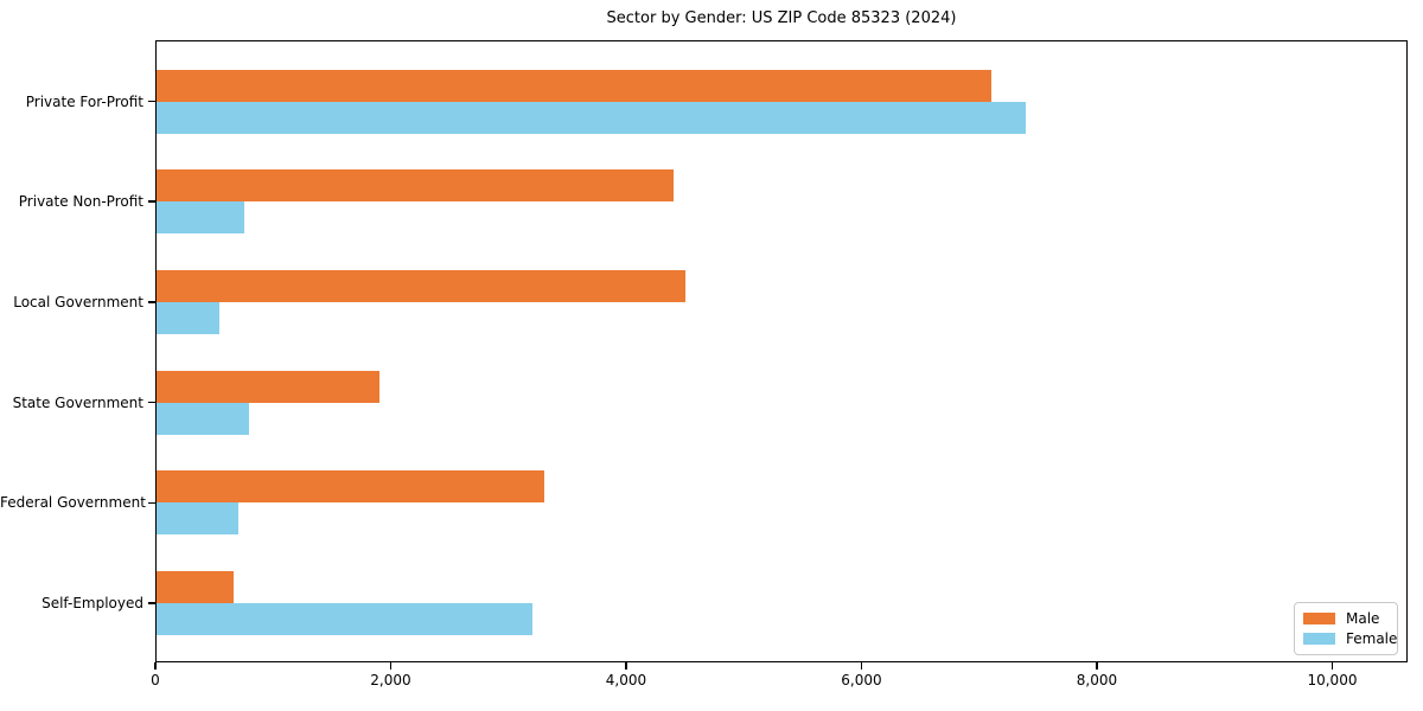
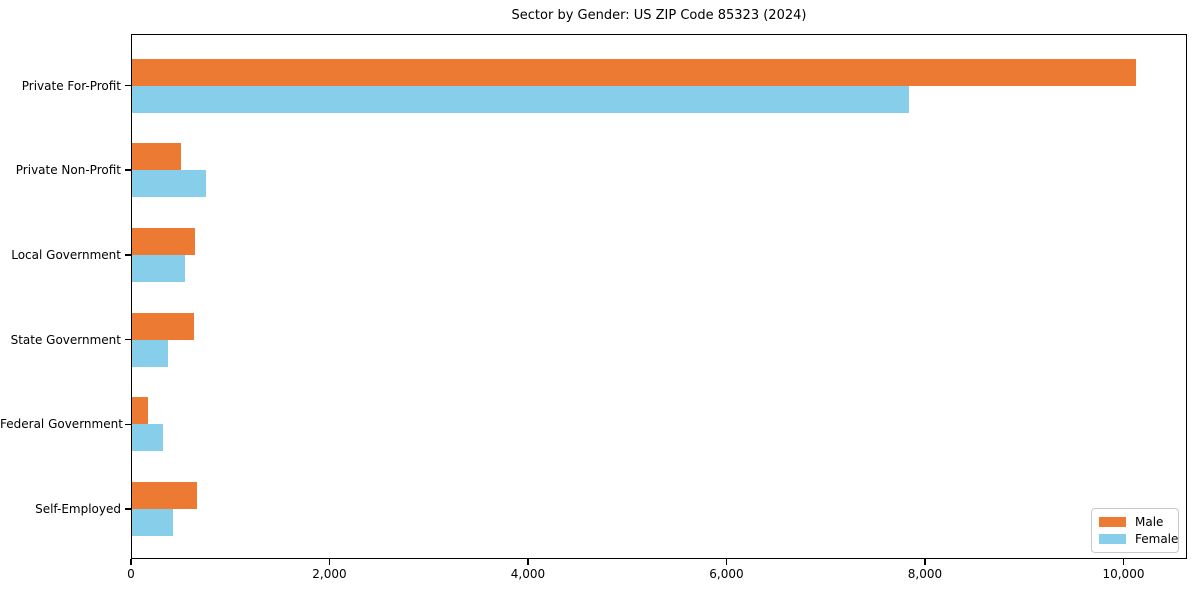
Male/Private For-Profit: 7100 -> 10100
Female/Private For-Profit: 7400 -> 7800
Male/Private Non-Profit: 4400 -> 500
Male/Local Government: 4500 -> 600
Male/State Government: 1900 -> 600
Female/State Government: 800 -> 400
Male/Federal Government: 3300 -> 200
Female/Federal Government: 700 -> 300
Female/Self-Employed: 3200 -> 400
